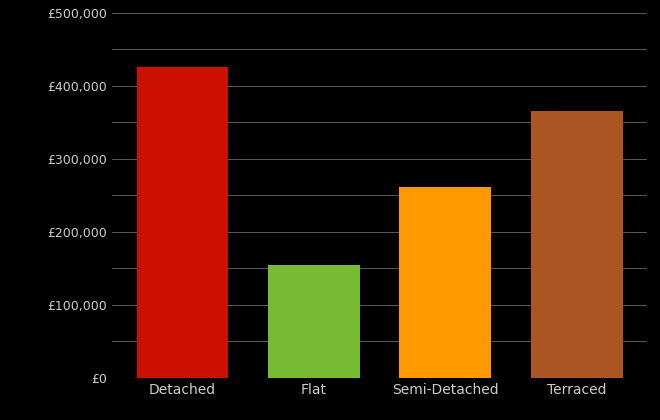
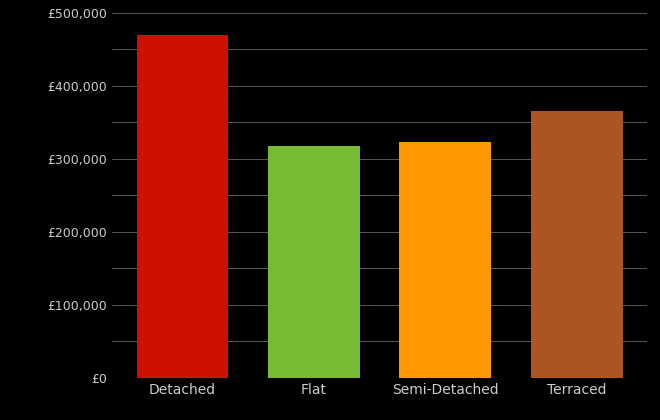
Detached: £426,000 -> £470,000
Flat: £154,000 -> £318,000
Semi-Detached: £262,000 -> £323,000
